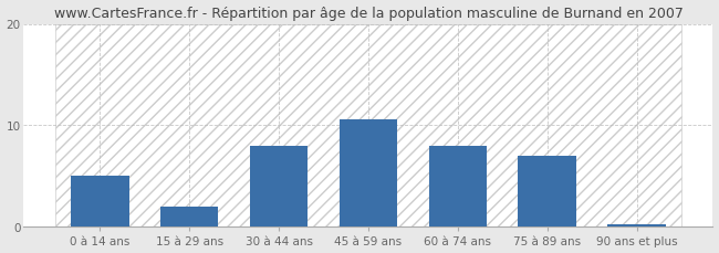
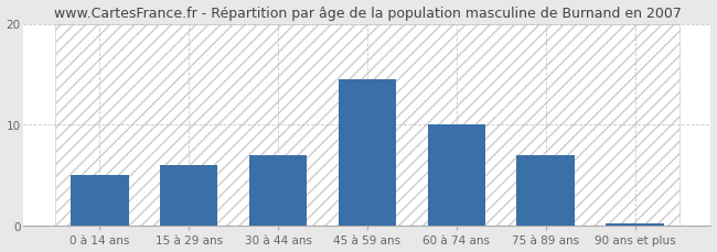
15 à 29 ans: 2.0 -> 6.0
30 à 44 ans: 8.0 -> 7.0
45 à 59 ans: 10.6 -> 14.5
60 à 74 ans: 8.0 -> 10.0
